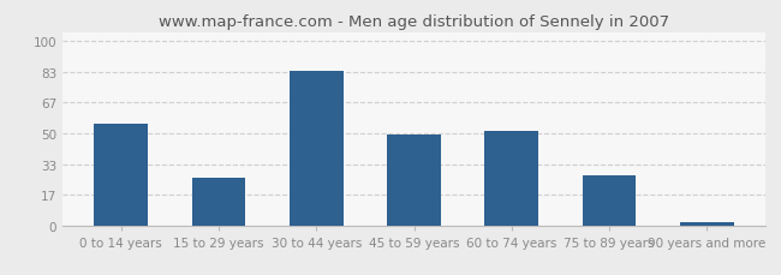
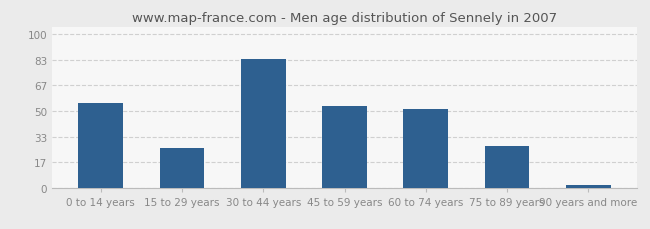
45 to 59 years: 49 -> 53
